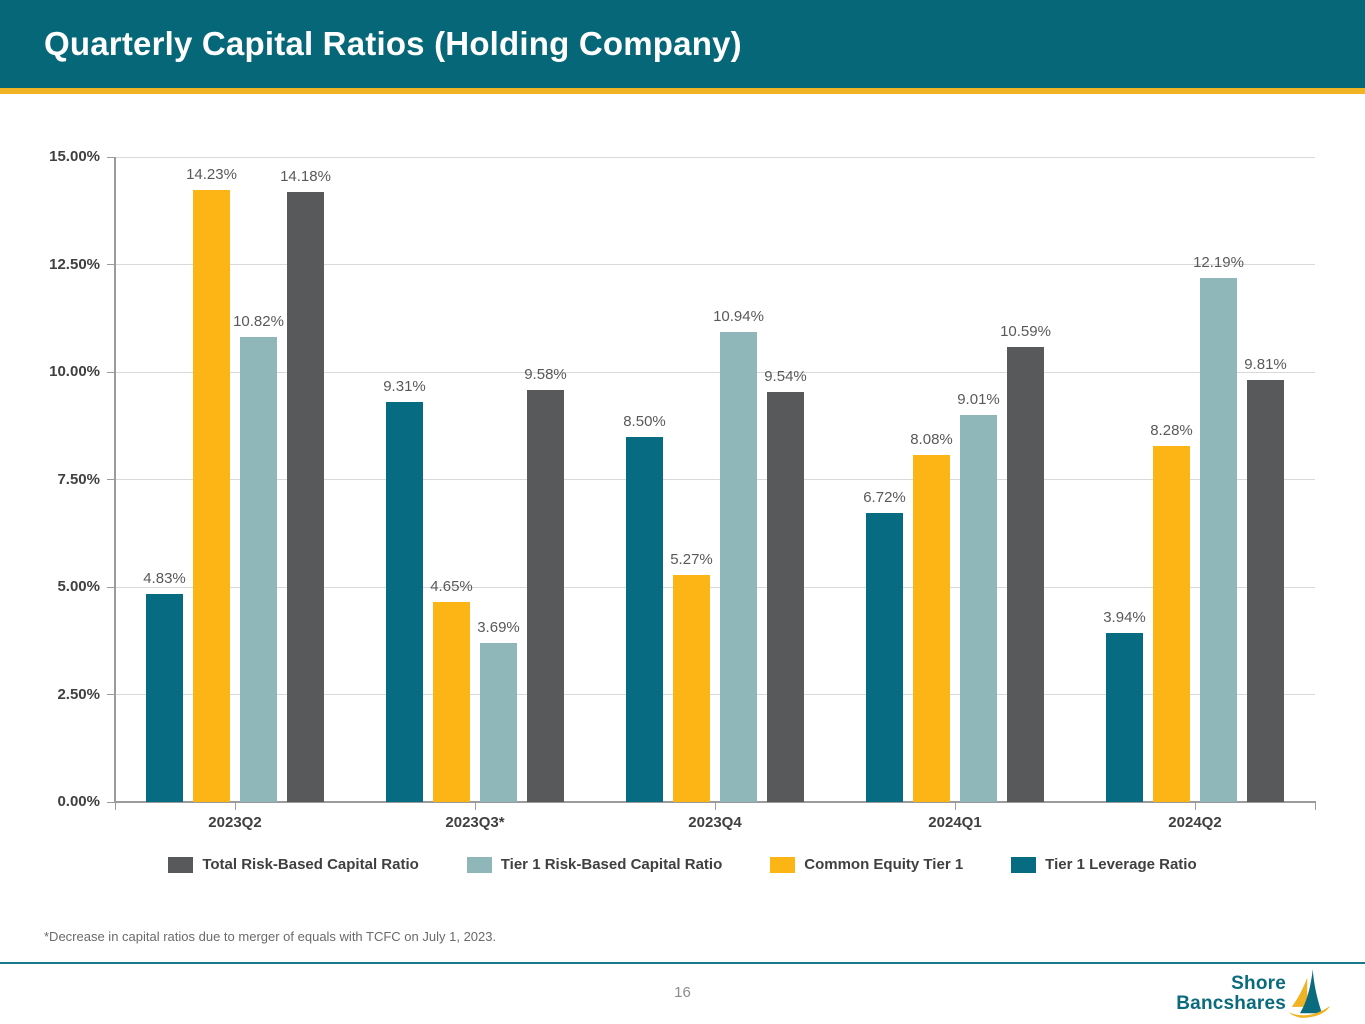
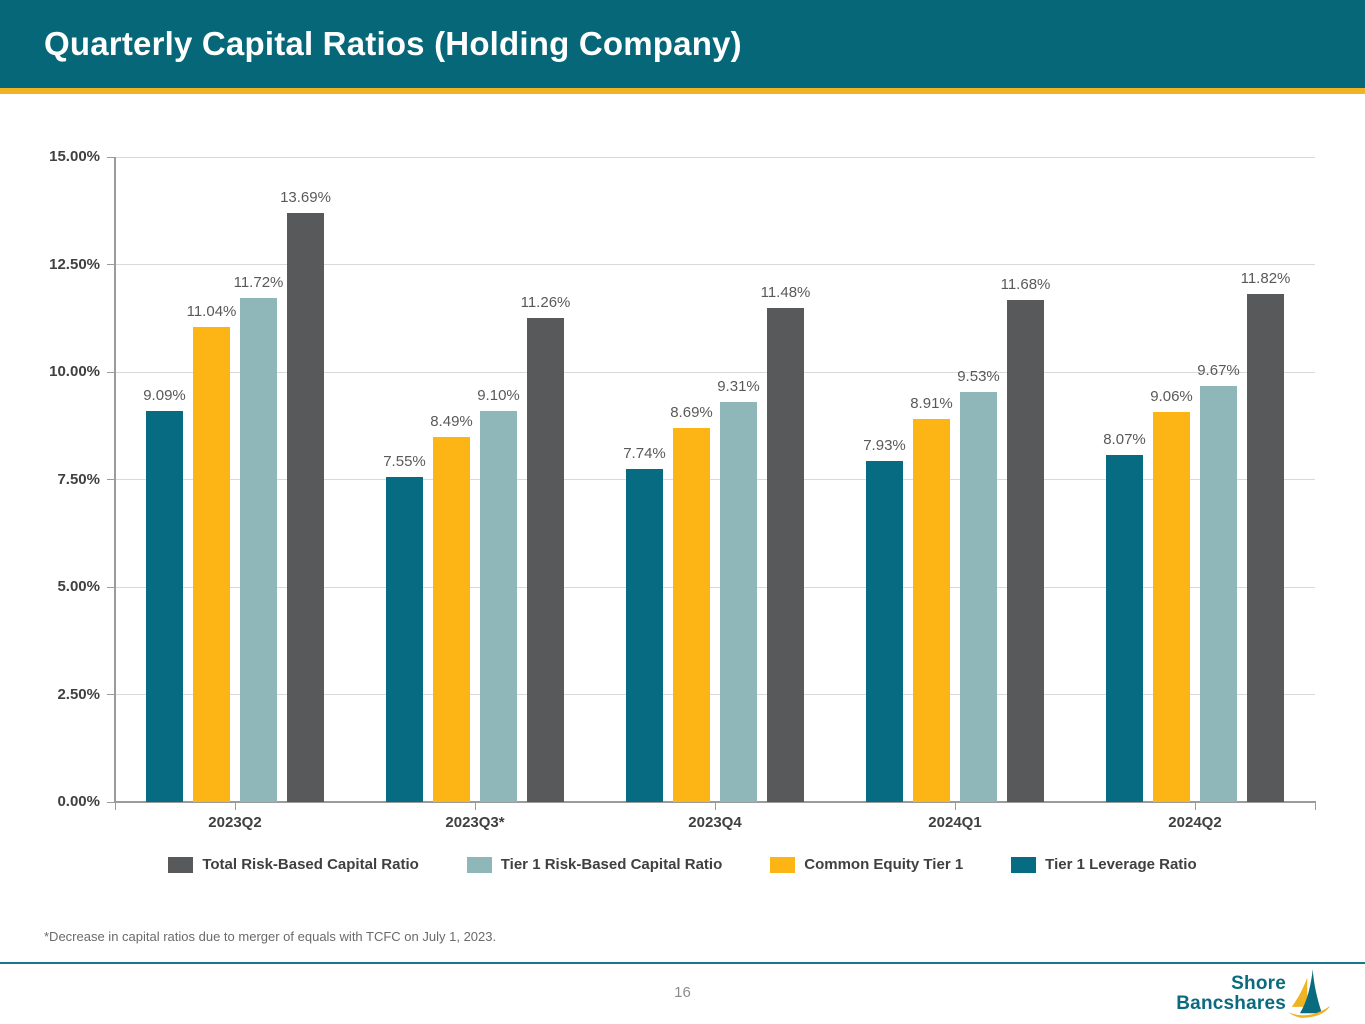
Tier 1 Leverage Ratio/2023Q2: 4.83% -> 9.09%
Common Equity Tier 1/2023Q2: 14.23% -> 11.04%
Tier 1 Risk-Based Capital Ratio/2023Q2: 10.82% -> 11.72%
Total Risk-Based Capital Ratio/2023Q2: 14.18% -> 13.69%
Tier 1 Leverage Ratio/2023Q3*: 9.31% -> 7.55%
Common Equity Tier 1/2023Q3*: 4.65% -> 8.49%
Tier 1 Risk-Based Capital Ratio/2023Q3*: 3.69% -> 9.10%
Total Risk-Based Capital Ratio/2023Q3*: 9.58% -> 11.26%
Tier 1 Leverage Ratio/2023Q4: 8.50% -> 7.74%
Common Equity Tier 1/2023Q4: 5.27% -> 8.69%
Tier 1 Risk-Based Capital Ratio/2023Q4: 10.94% -> 9.31%
Total Risk-Based Capital Ratio/2023Q4: 9.54% -> 11.48%
Tier 1 Leverage Ratio/2024Q1: 6.72% -> 7.93%
Common Equity Tier 1/2024Q1: 8.08% -> 8.91%
Tier 1 Risk-Based Capital Ratio/2024Q1: 9.01% -> 9.53%
Total Risk-Based Capital Ratio/2024Q1: 10.59% -> 11.68%
Tier 1 Leverage Ratio/2024Q2: 3.94% -> 8.07%
Common Equity Tier 1/2024Q2: 8.28% -> 9.06%
Tier 1 Risk-Based Capital Ratio/2024Q2: 12.19% -> 9.67%
Total Risk-Based Capital Ratio/2024Q2: 9.81% -> 11.82%
